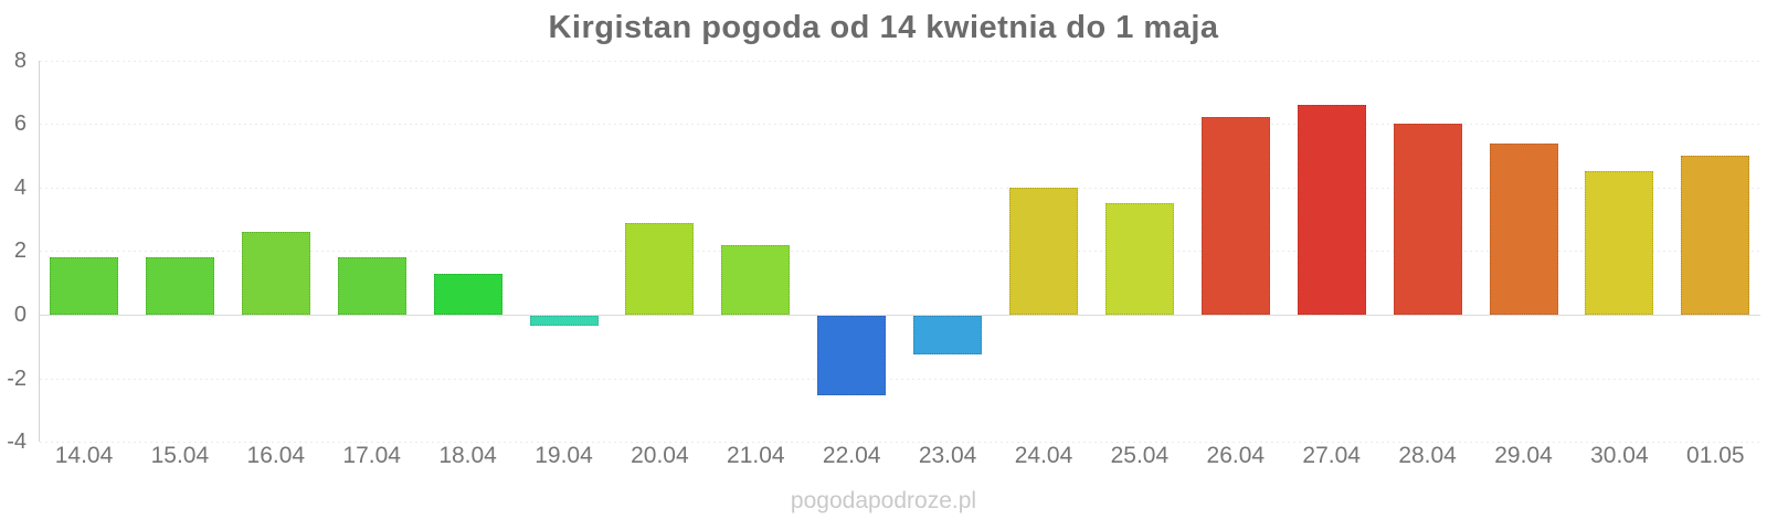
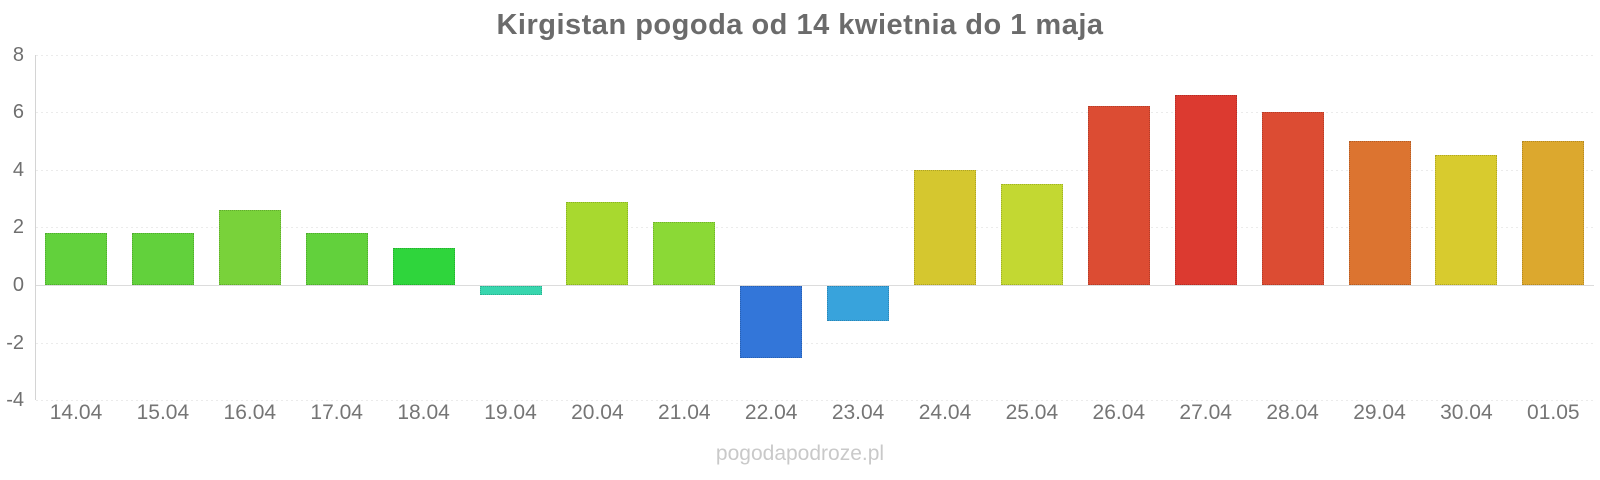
29.04: 5.4 -> 5.0
